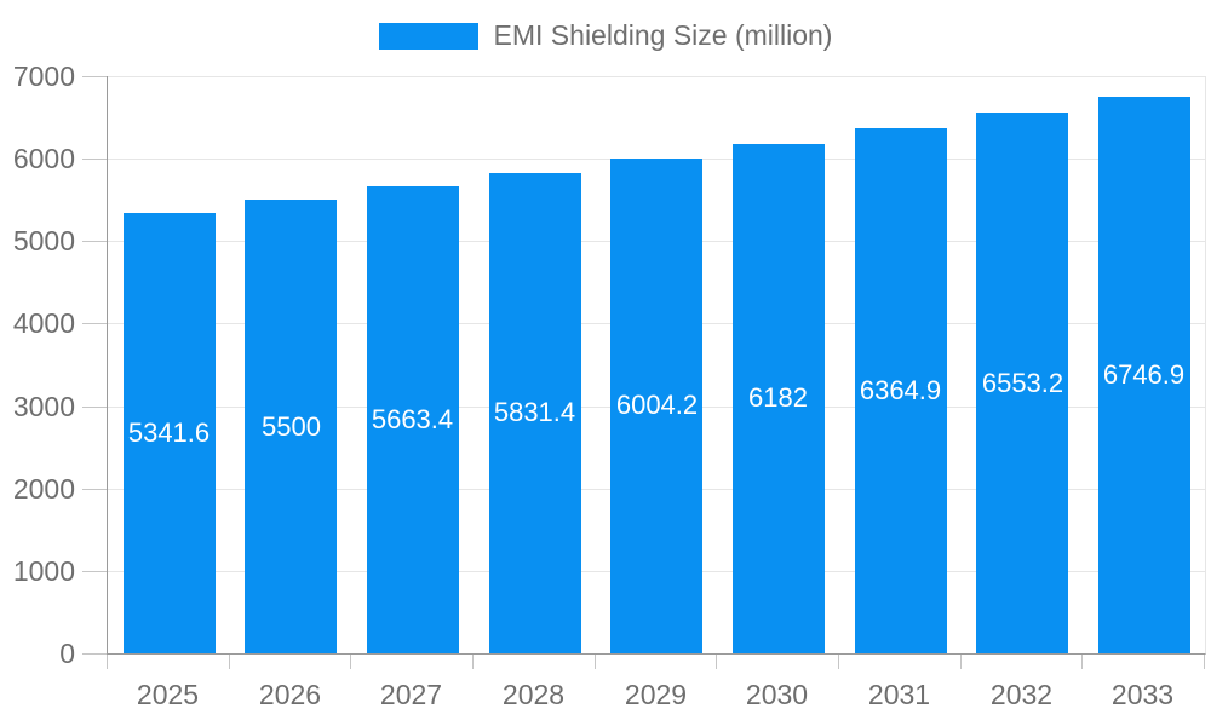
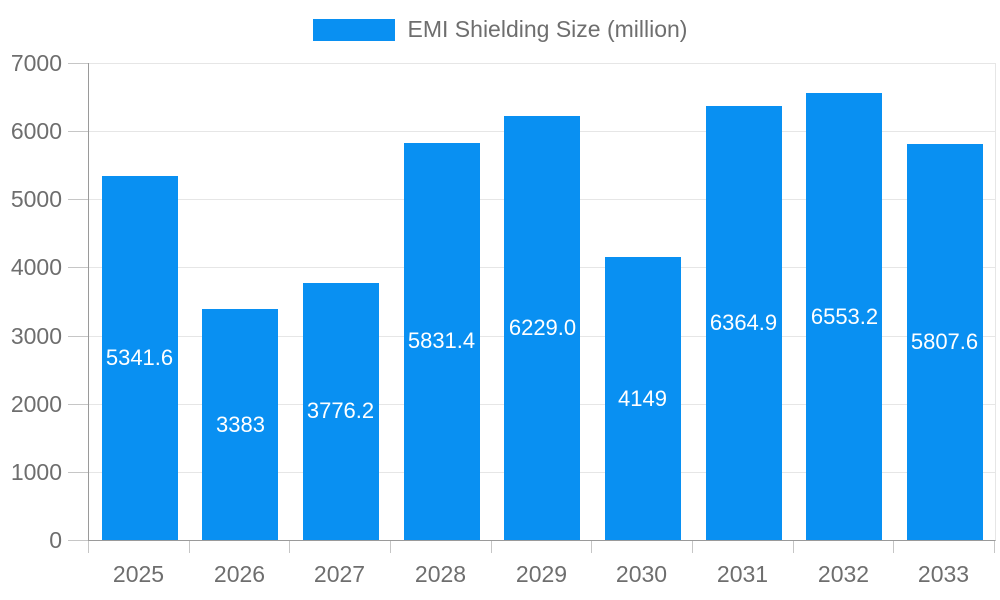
2026: 5500 -> 3383
2027: 5663.4 -> 3776.2
2029: 6004.2 -> 6229.0
2030: 6182 -> 4149
2033: 6746.9 -> 5807.6
